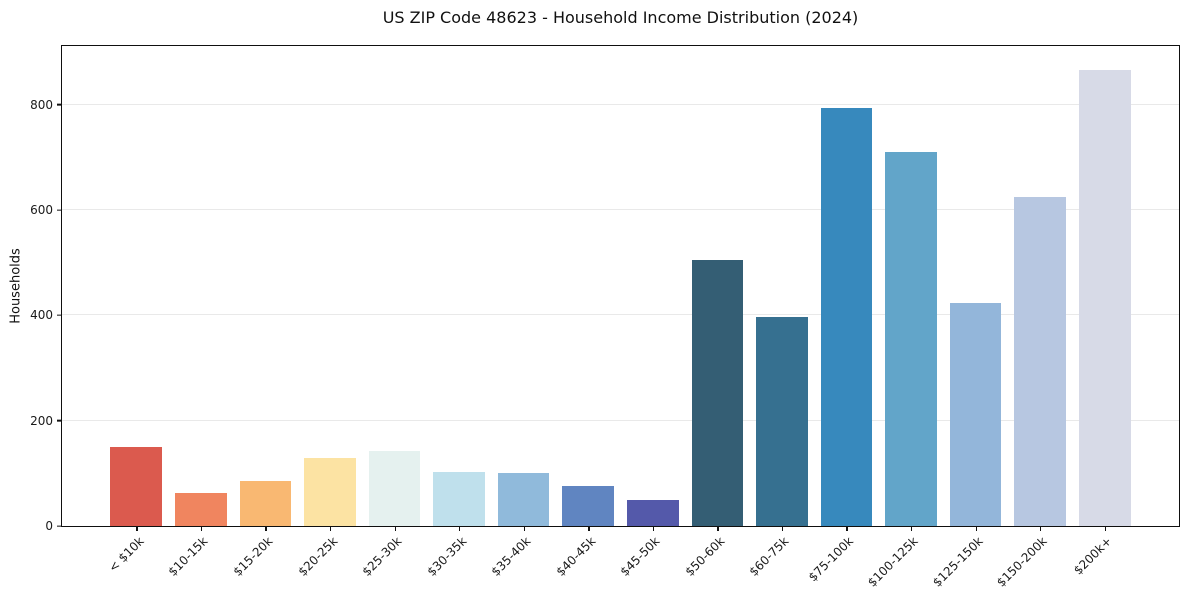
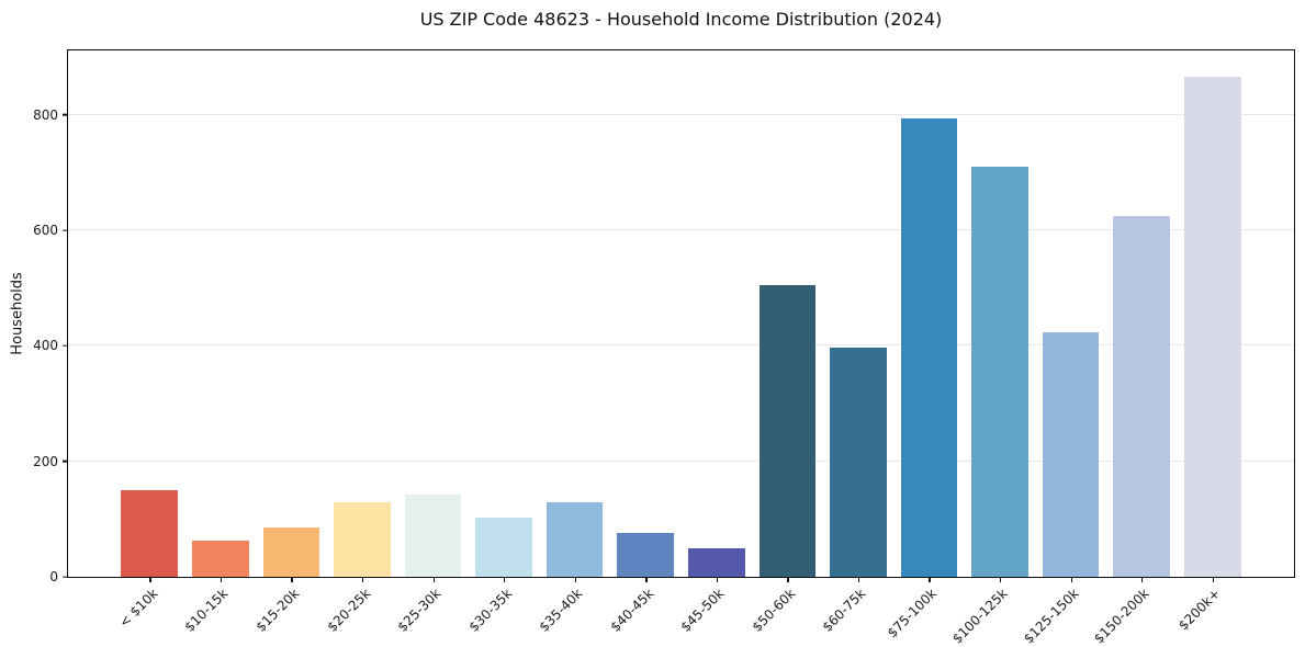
$35-40k: 100 -> 130
